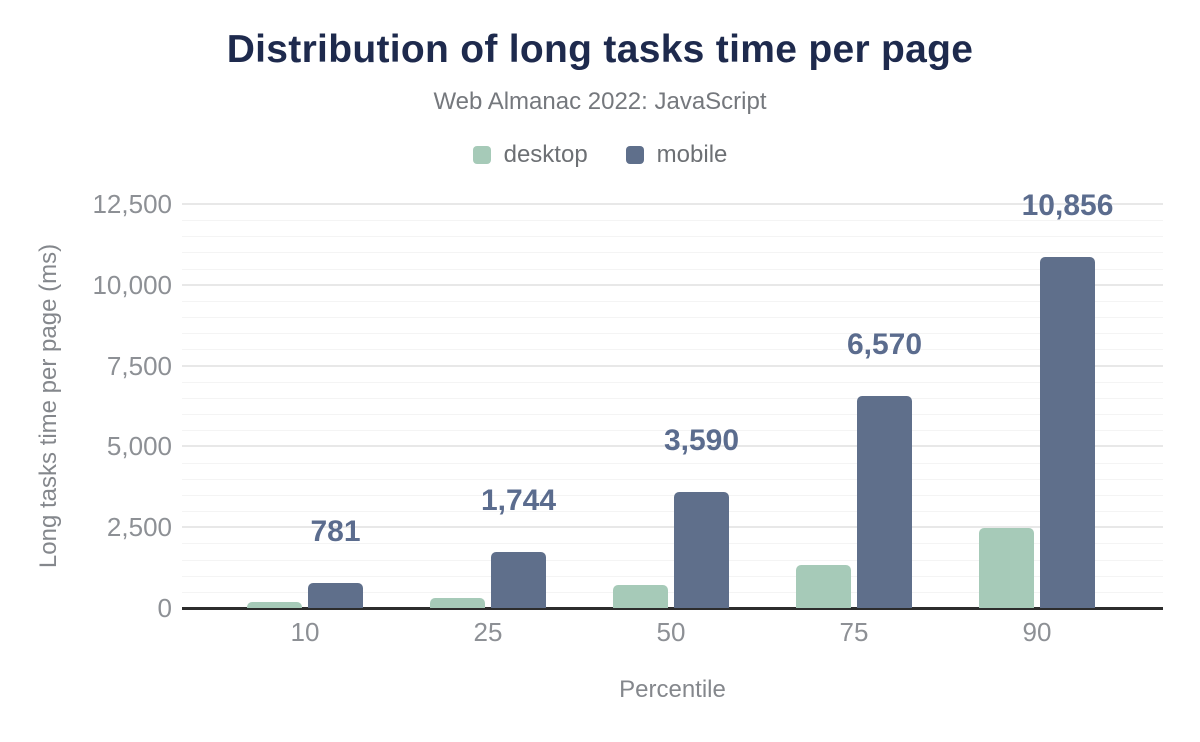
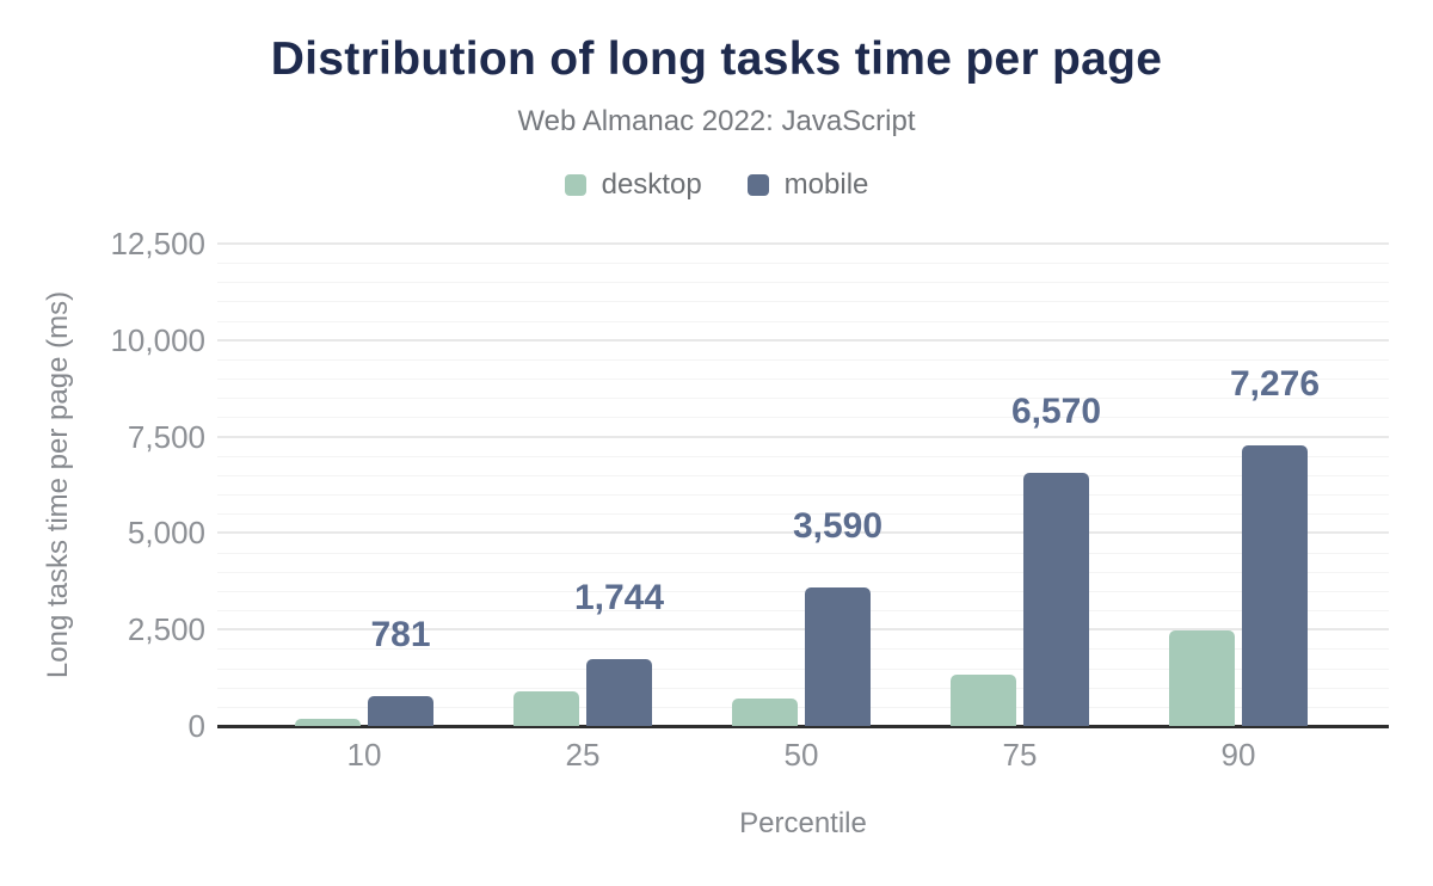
desktop/25: 300 -> 900
mobile/90: 10,856 -> 7,276
